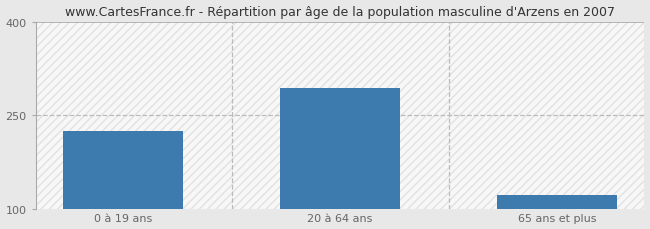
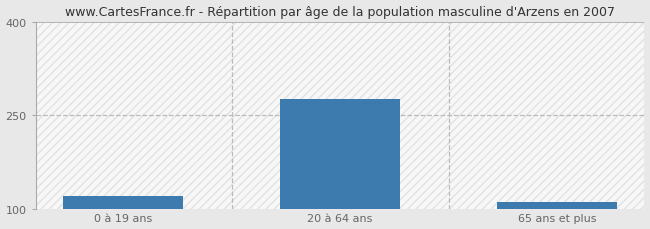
0 à 19 ans: 224 -> 120
20 à 64 ans: 294 -> 275
65 ans et plus: 122 -> 110
